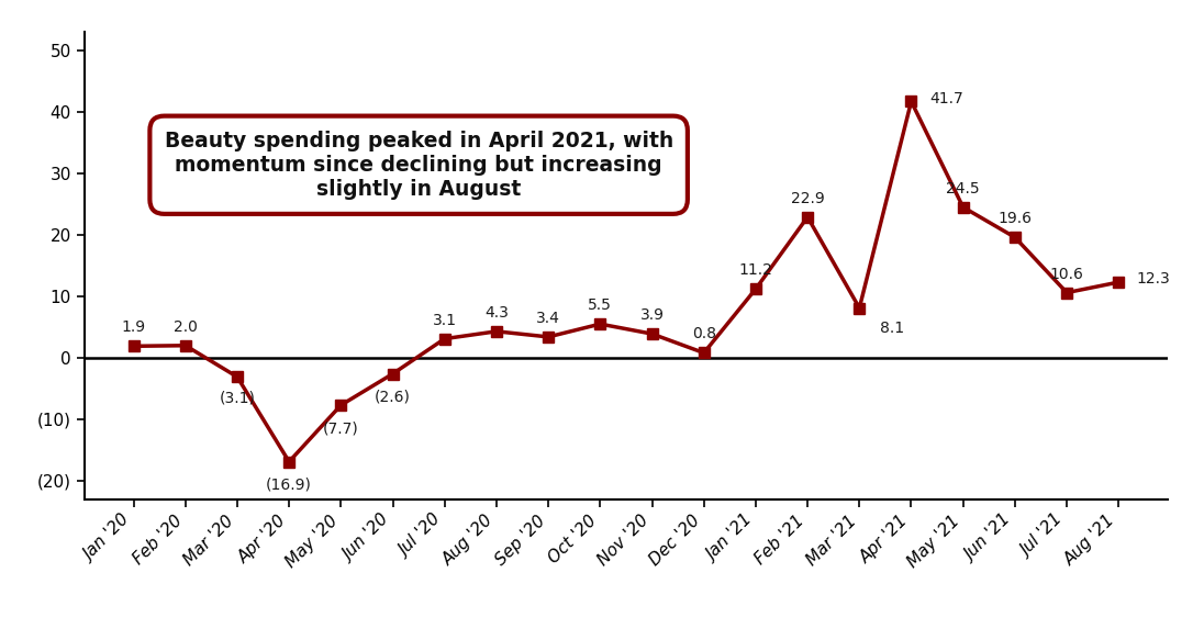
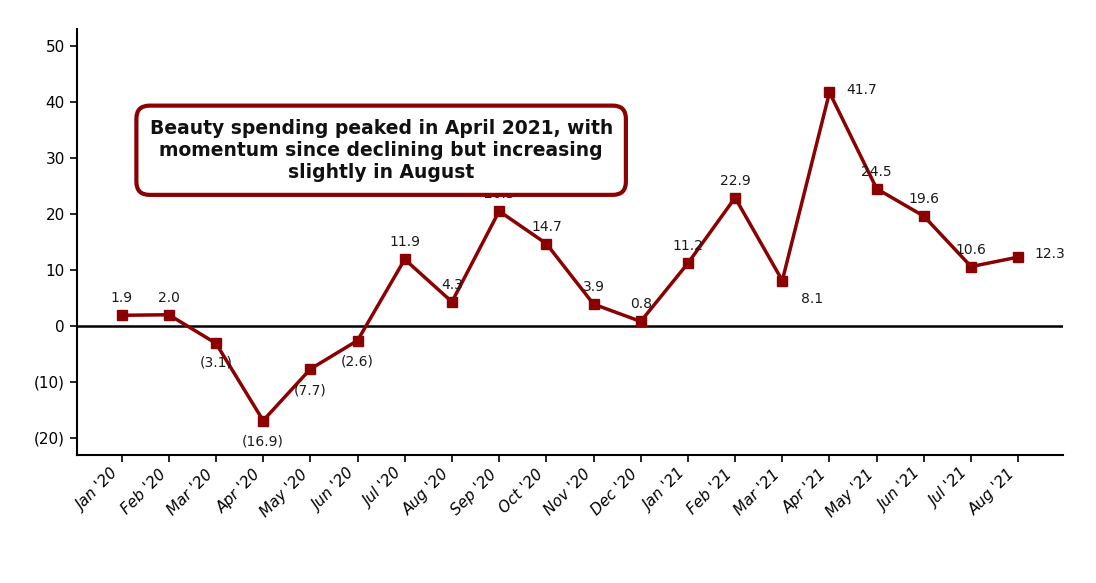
Jul '20: 3.1 -> 11.9
Sep '20: 3.4 -> 20.5
Oct '20: 5.5 -> 14.7
